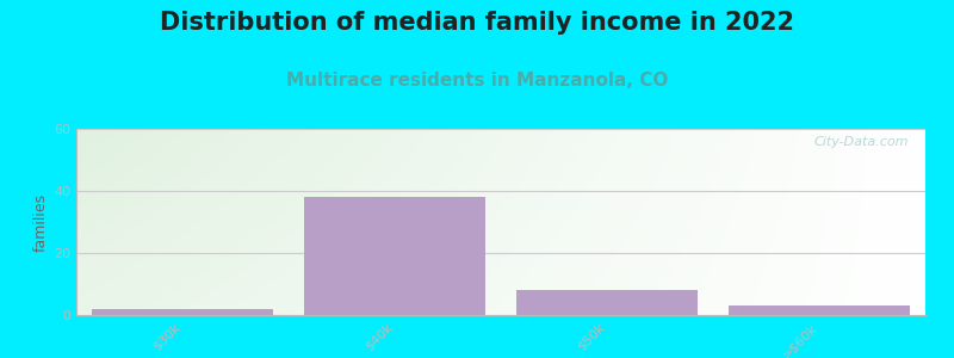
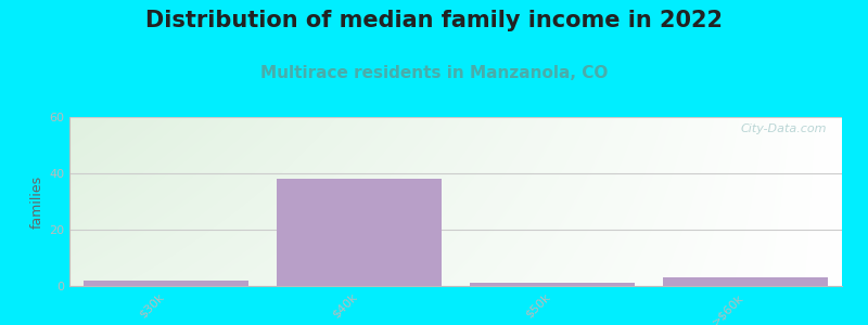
$50k: 8 -> 1
